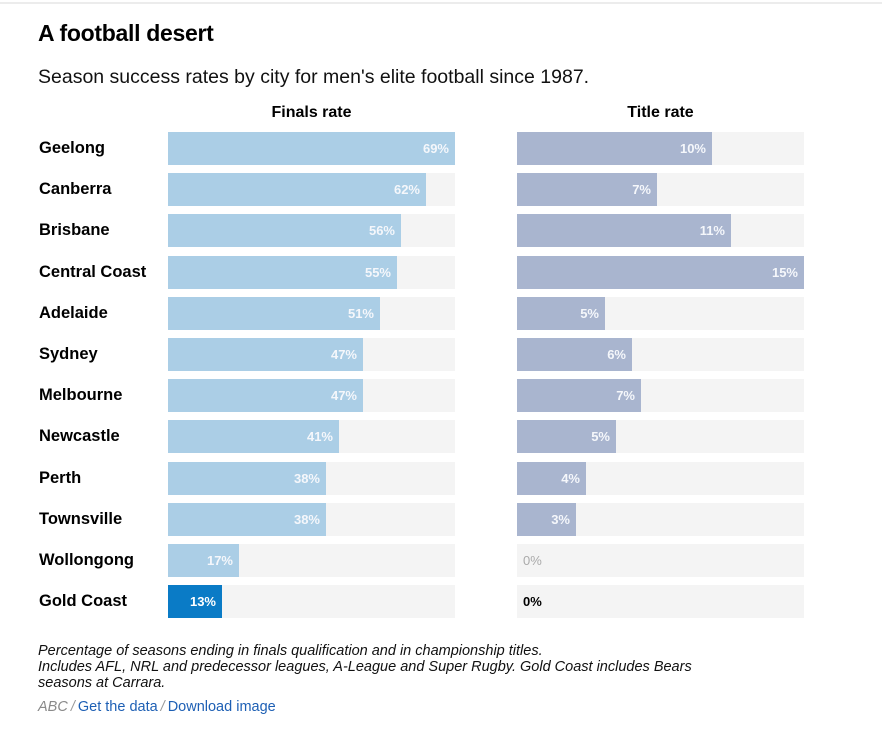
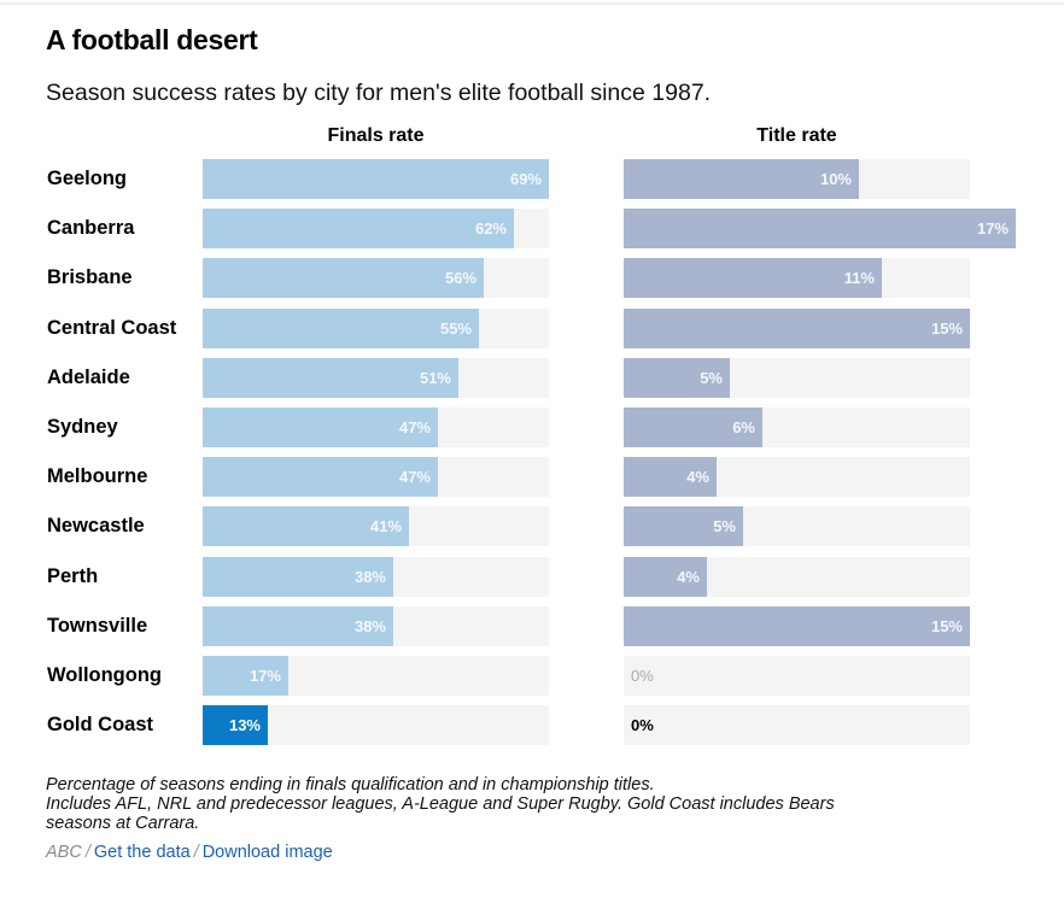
Title rate/Canberra: 7% -> 17%
Title rate/Melbourne: 7% -> 4%
Title rate/Townsville: 3% -> 15%
